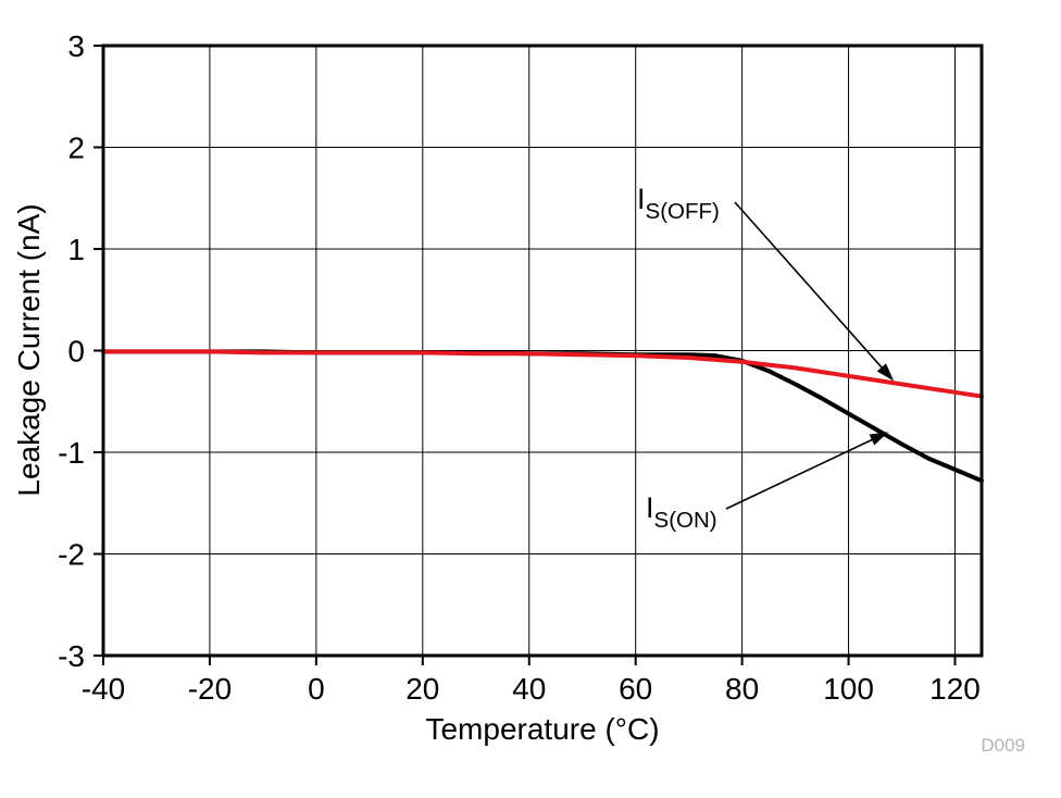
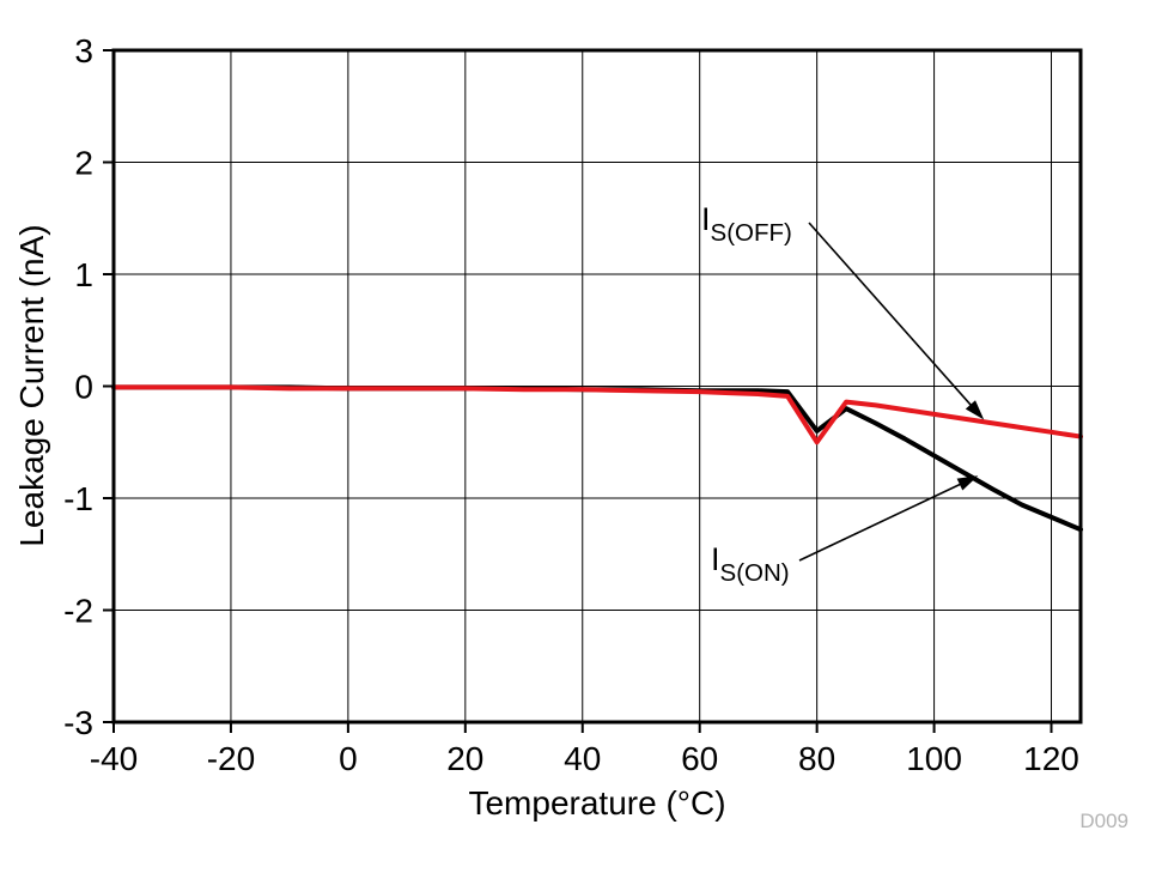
IS(ON)/80: -0.1 -> -0.4
IS(OFF)/80: -0.1 -> -0.5
